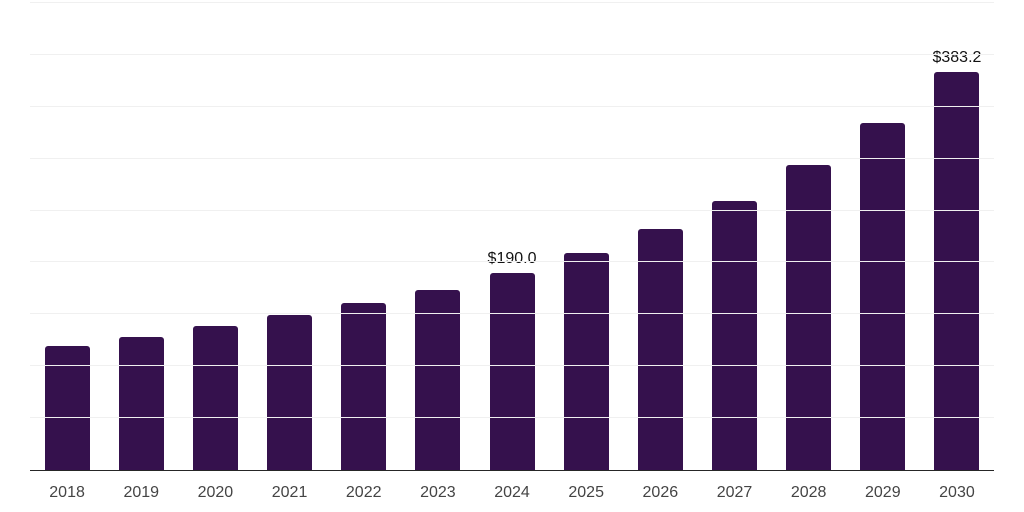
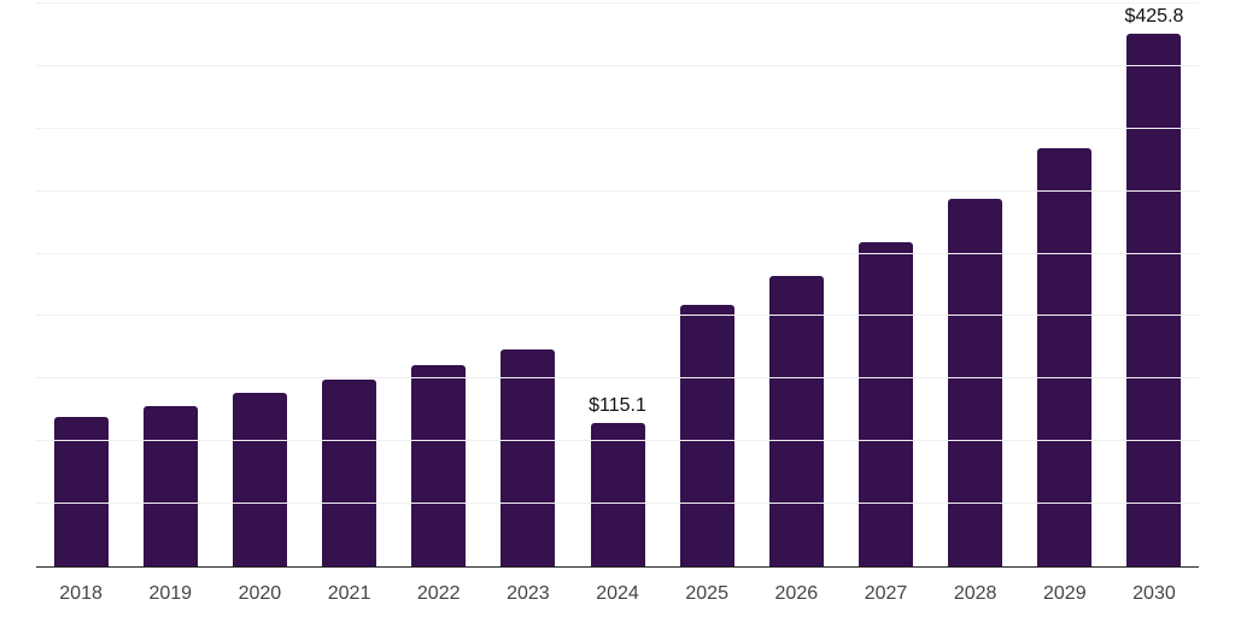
2024: $190.0 -> $115.1
2030: $383.2 -> $425.8
